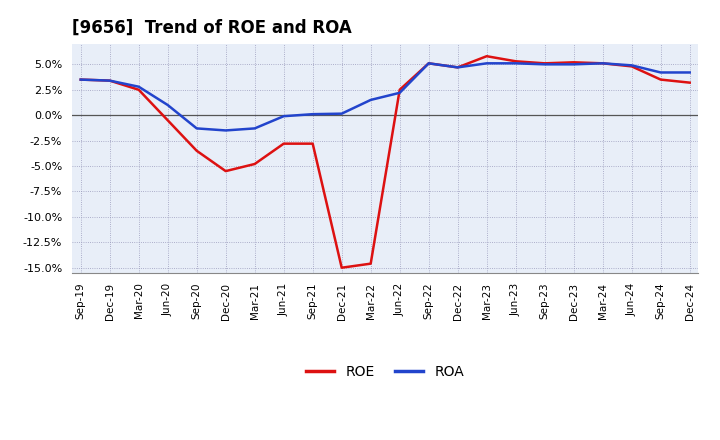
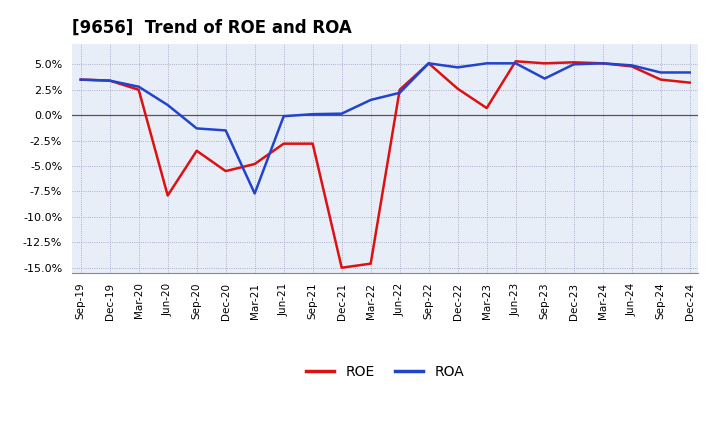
ROE/Jun-20: -0.5% -> -7.9%
ROA/Mar-21: -1.3% -> -7.7%
ROE/Dec-22: 4.7% -> 2.6%
ROE/Mar-23: 5.8% -> 0.7%
ROA/Sep-23: 5.0% -> 3.6%
